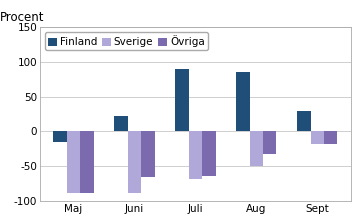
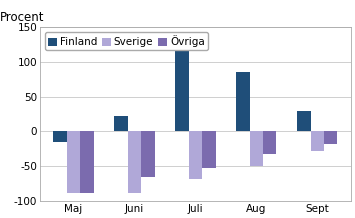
Finland/Juli: 90 -> 118
Övriga/Juli: -64 -> -52
Sverige/Sept: -18 -> -28
